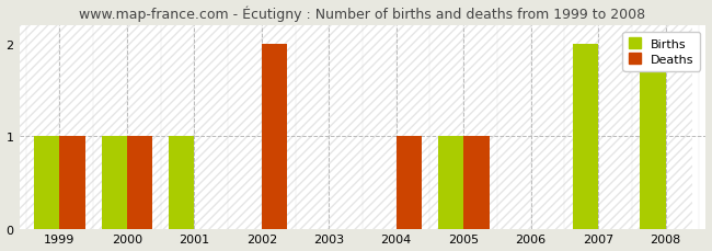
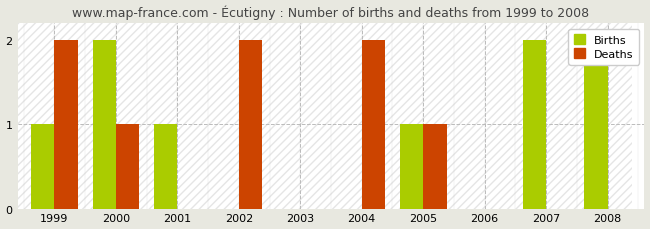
Deaths/1999: 1 -> 2
Births/2000: 1 -> 2
Deaths/2004: 1 -> 2
